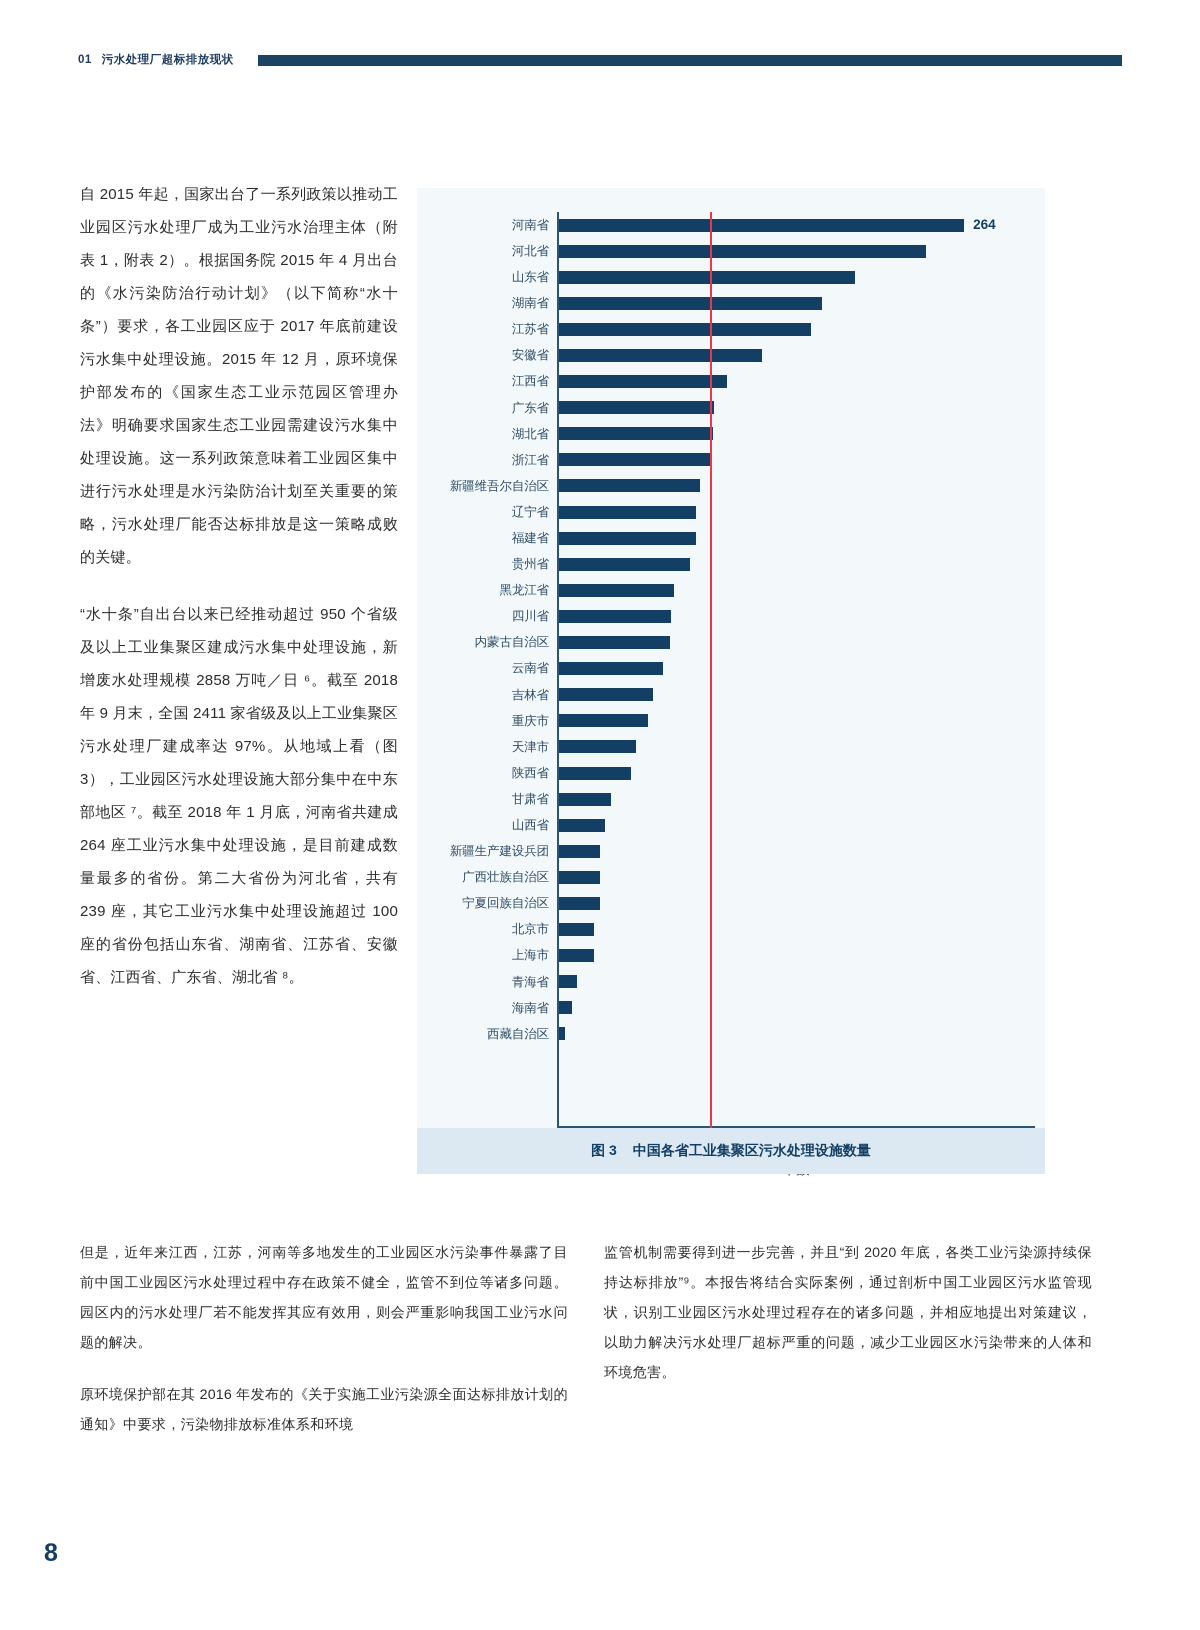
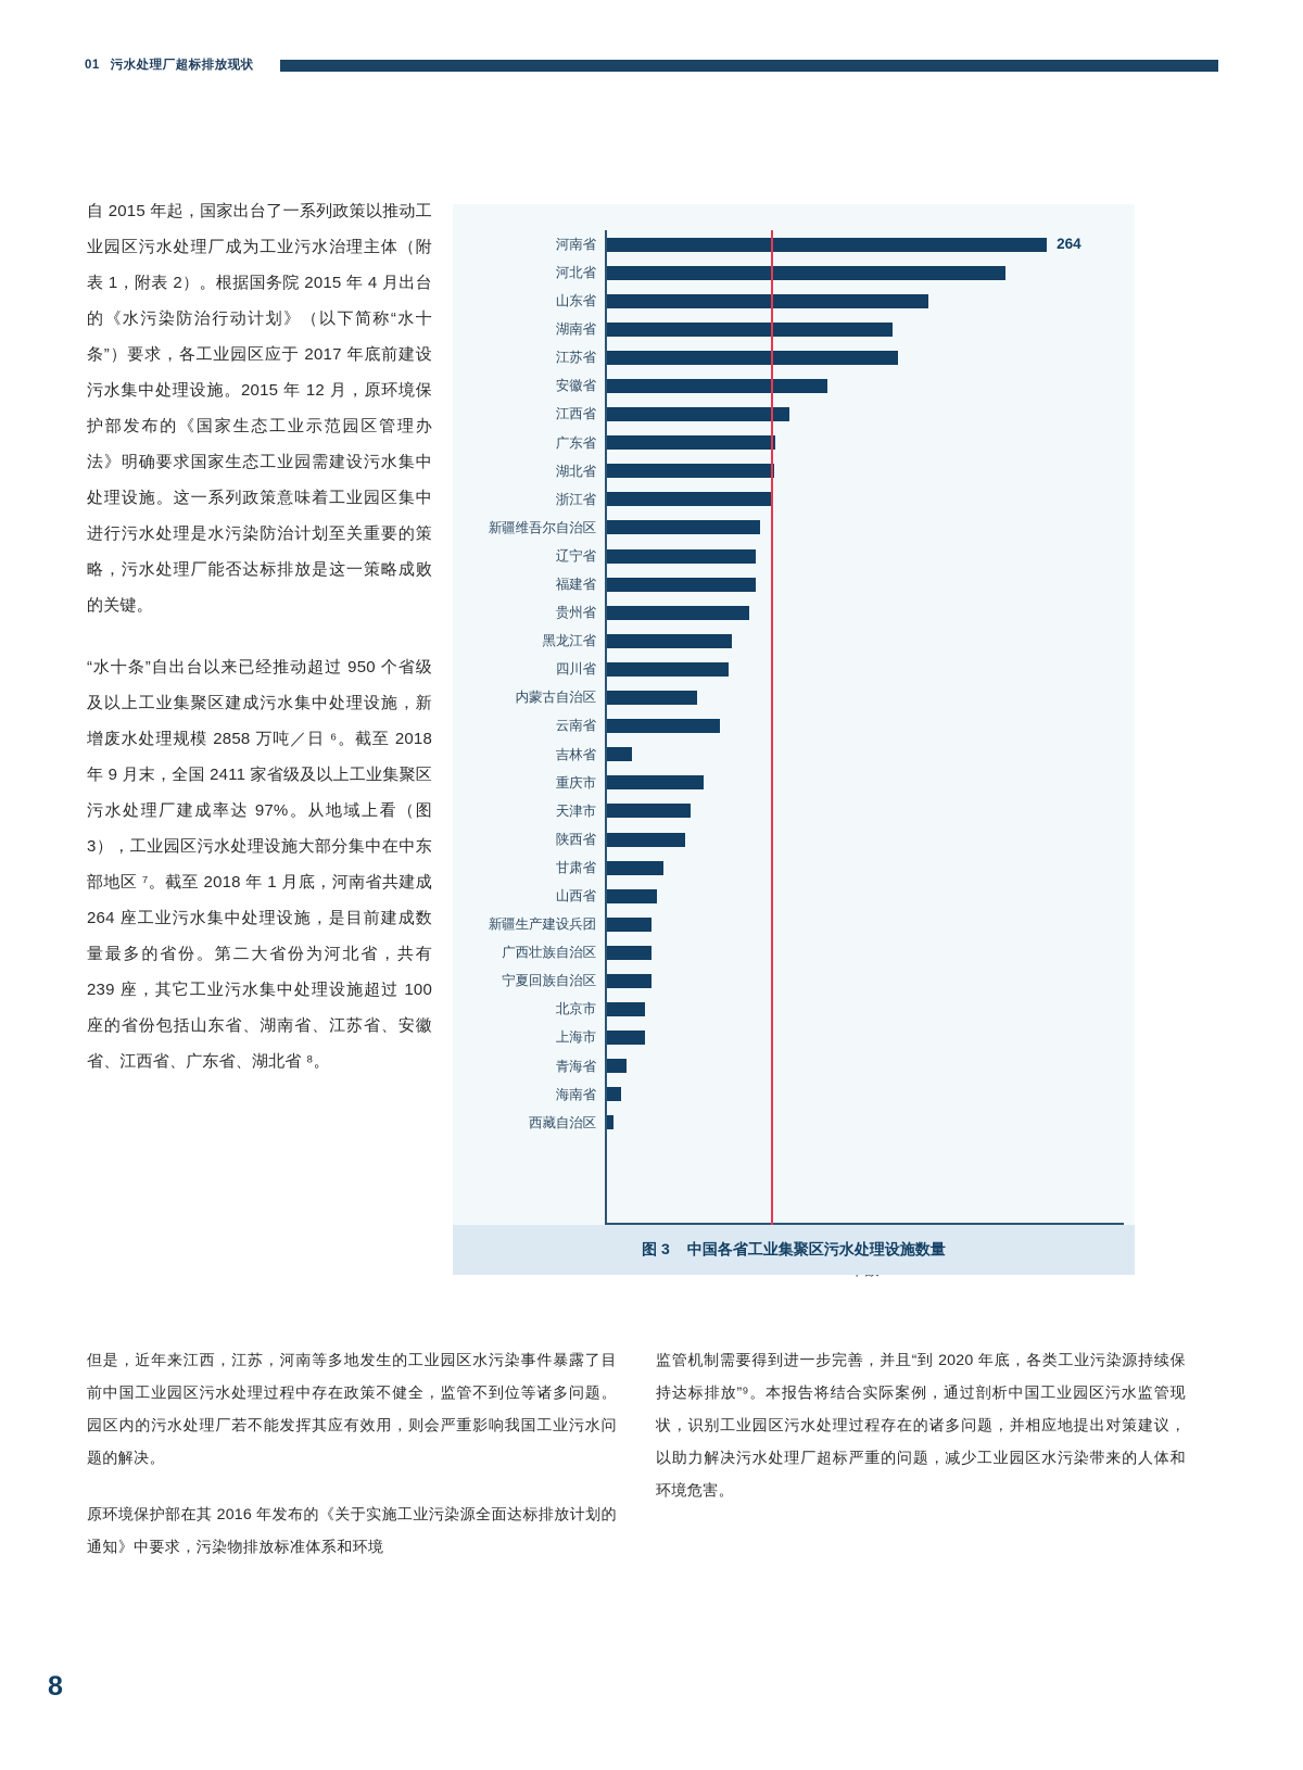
江苏省: 165 -> 175
内蒙古自治区: 73 -> 55
吉林省: 62 -> 16
